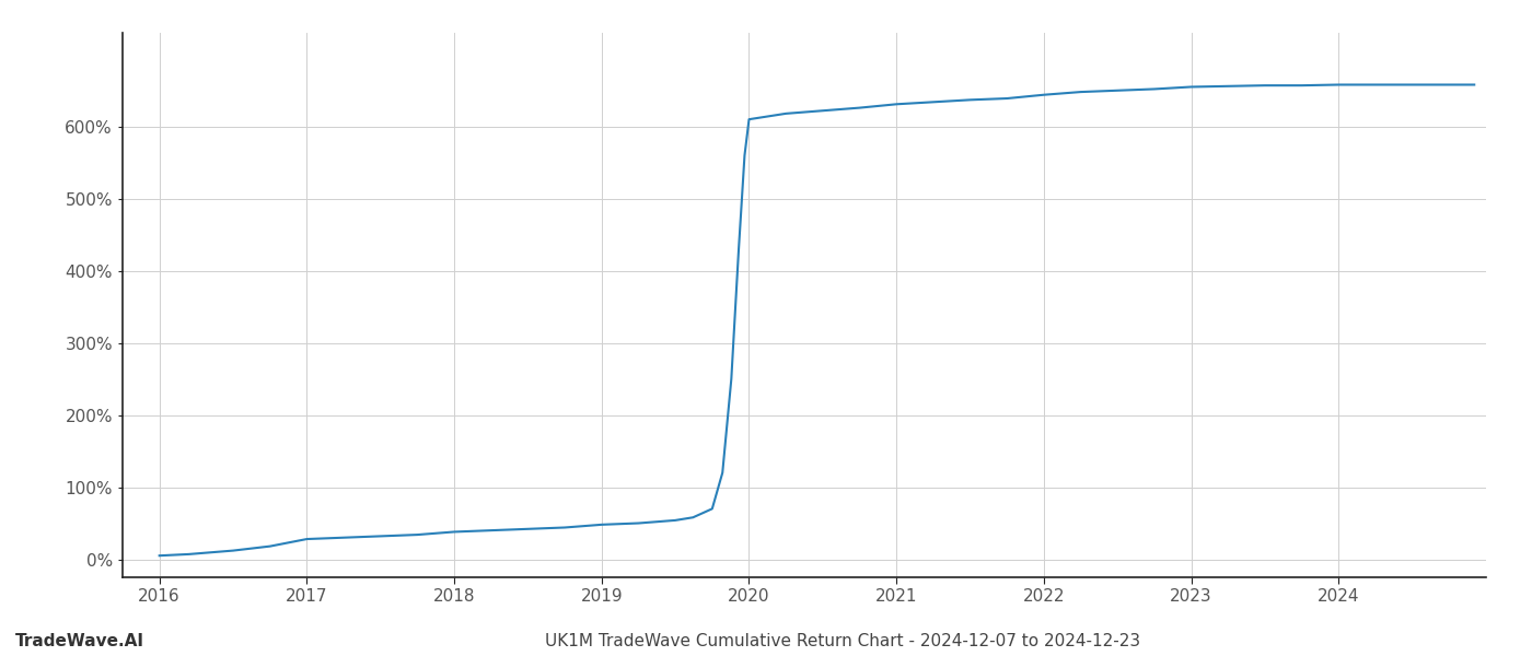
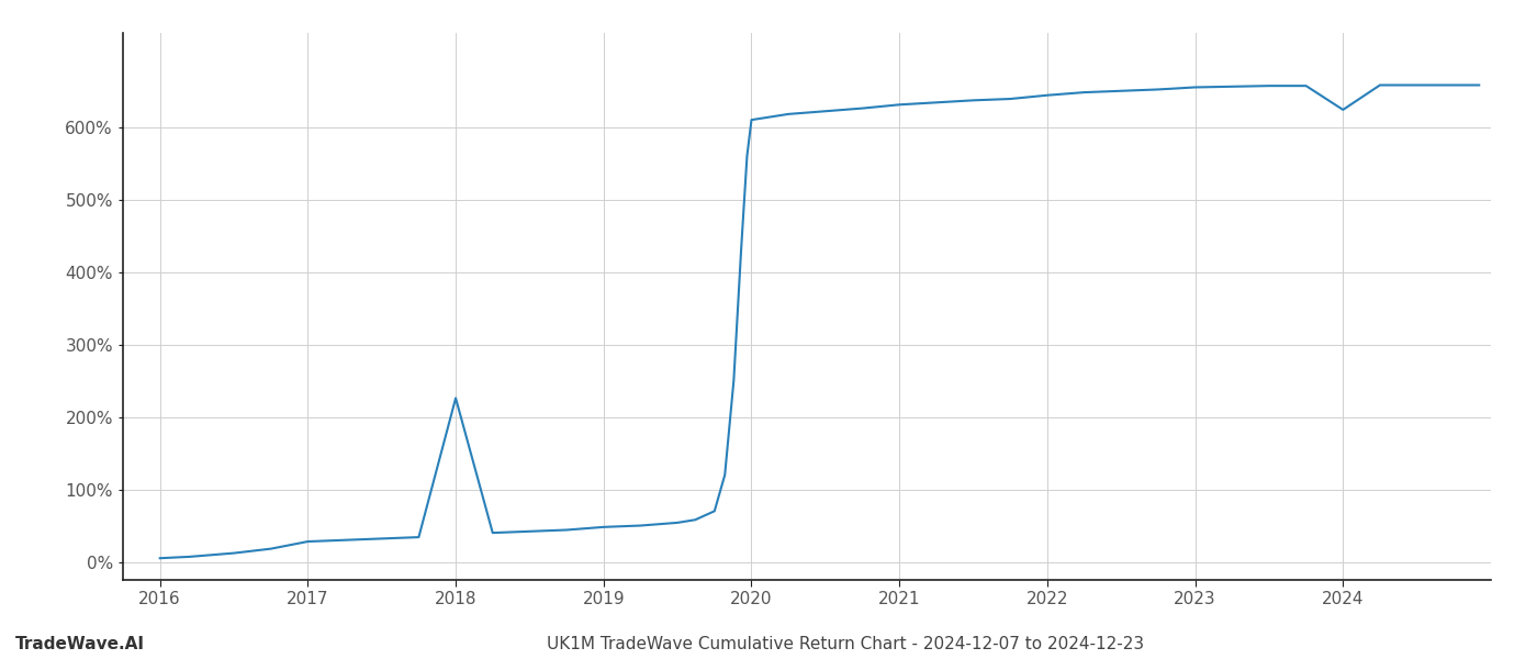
2018: 38% -> 226%
2024: 658% -> 624%
